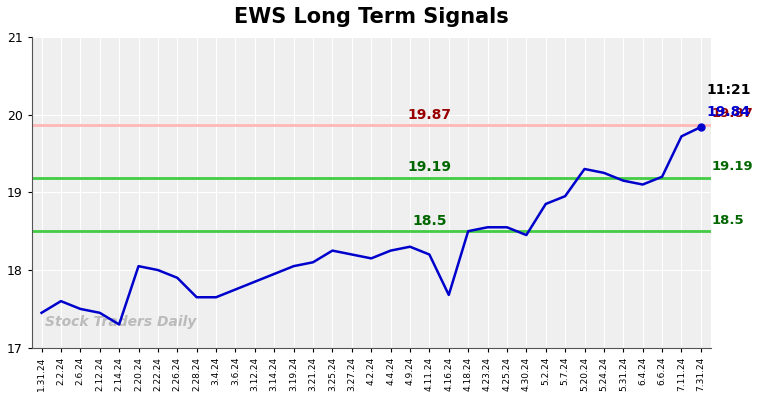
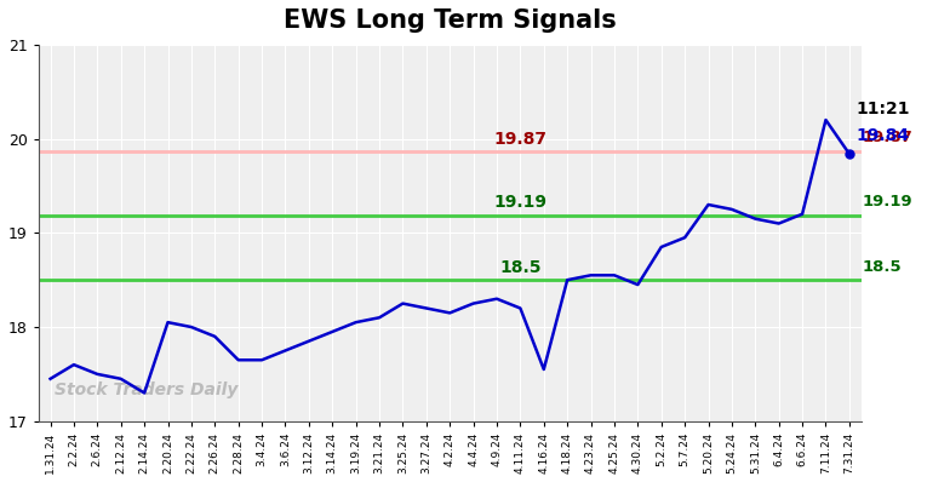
4.16.24: 17.68 -> 17.55
7.11.24: 19.72 -> 20.20
